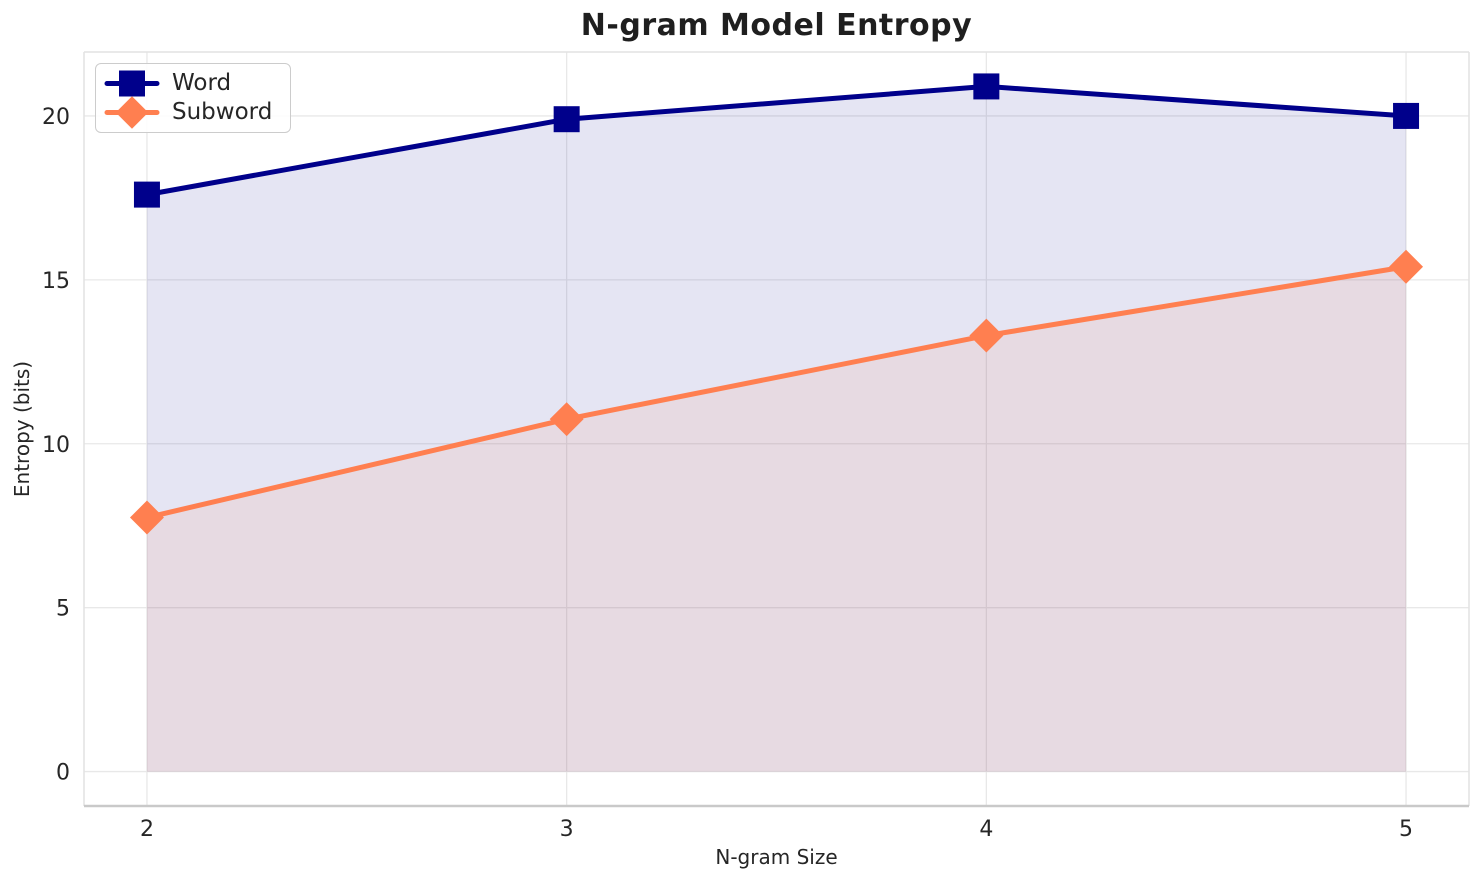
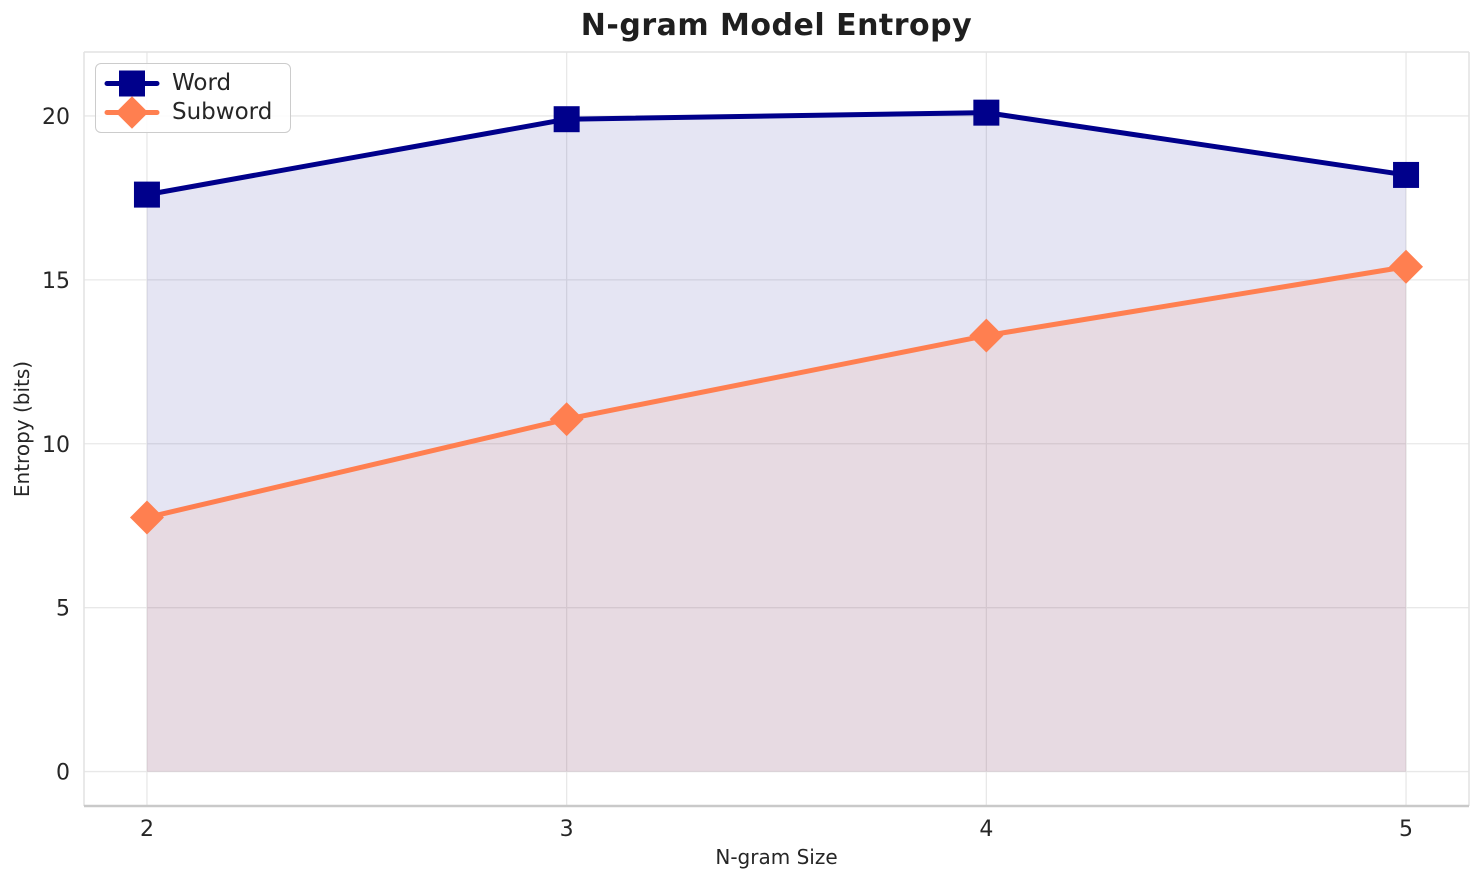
Word/4: 20.9 -> 20.1
Word/5: 20.0 -> 18.2
